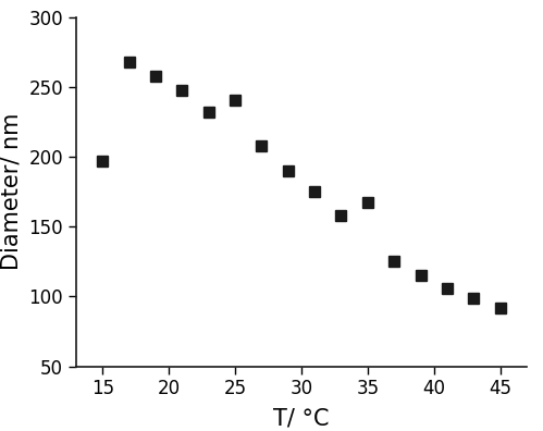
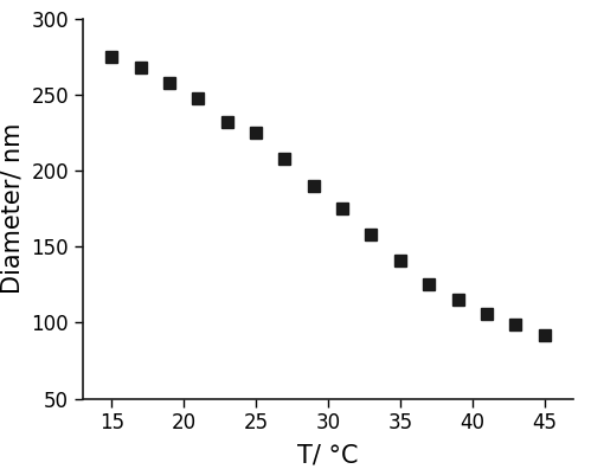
15: 197 -> 275
25: 241 -> 225
35: 167 -> 141
